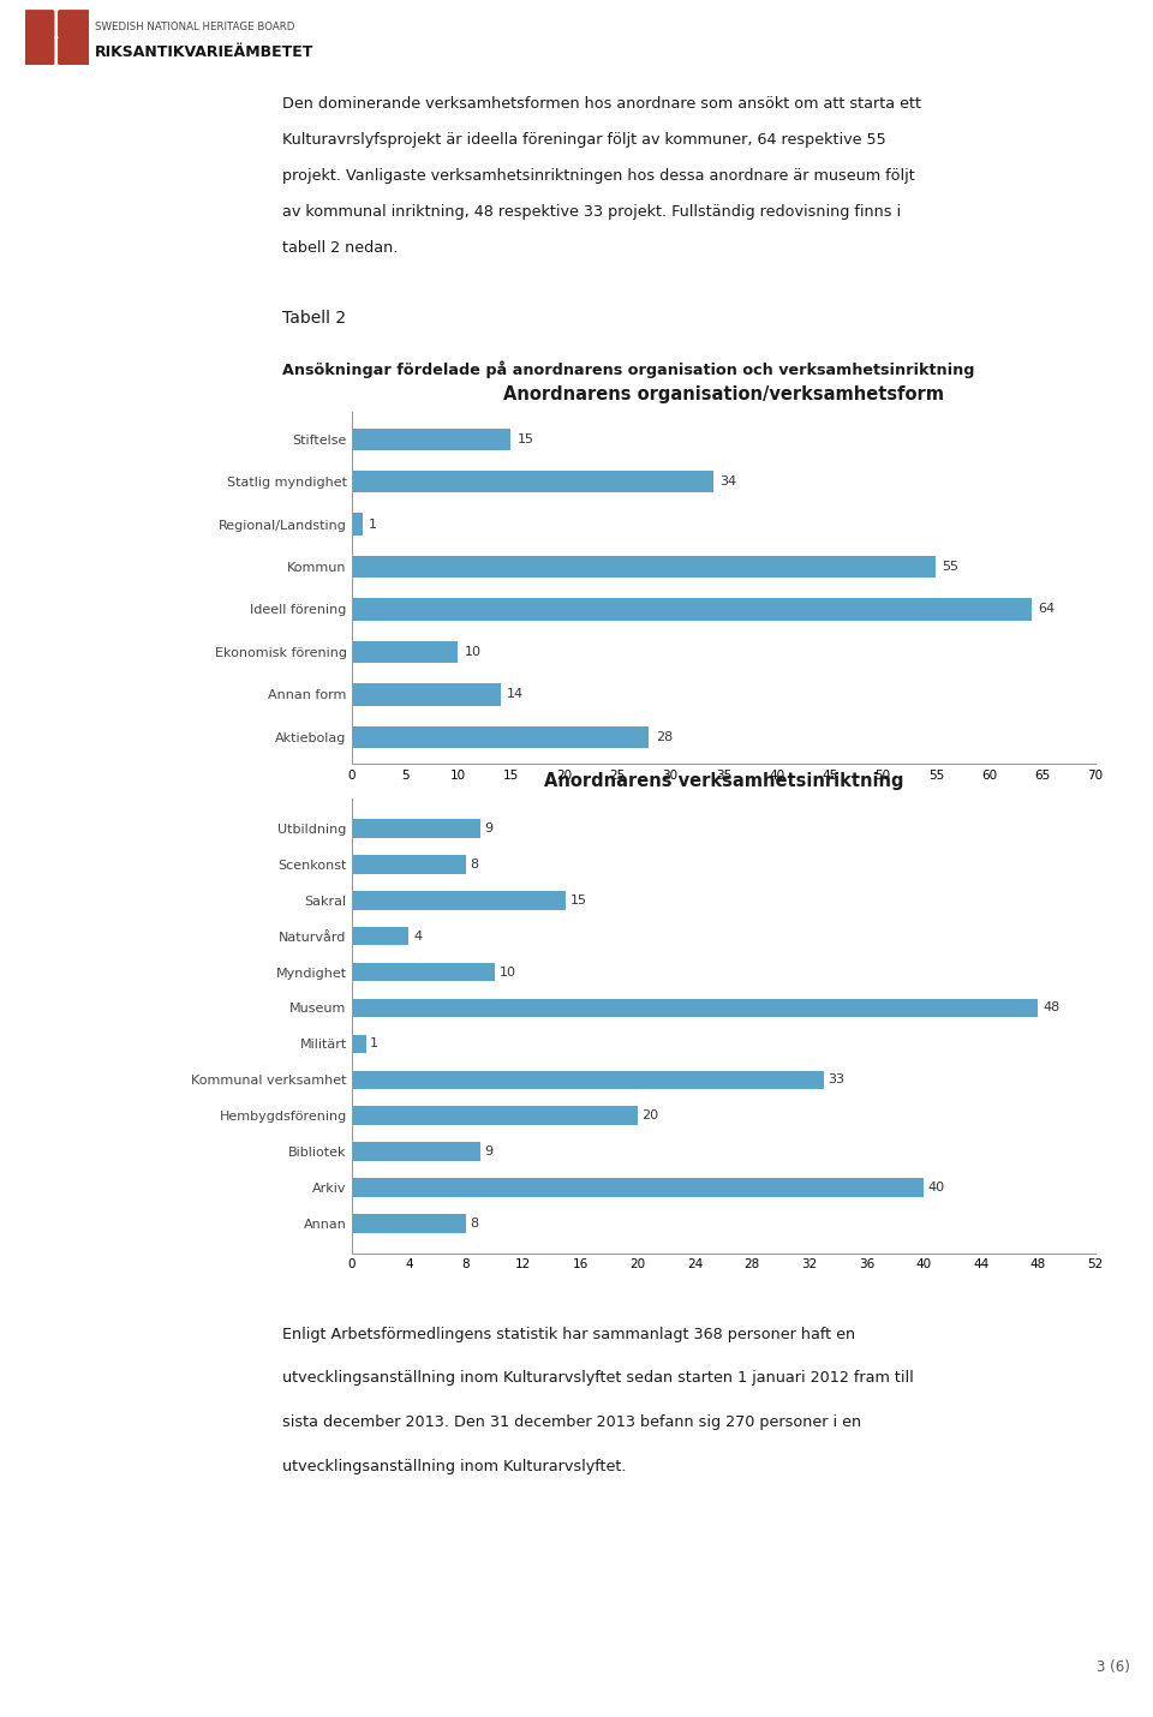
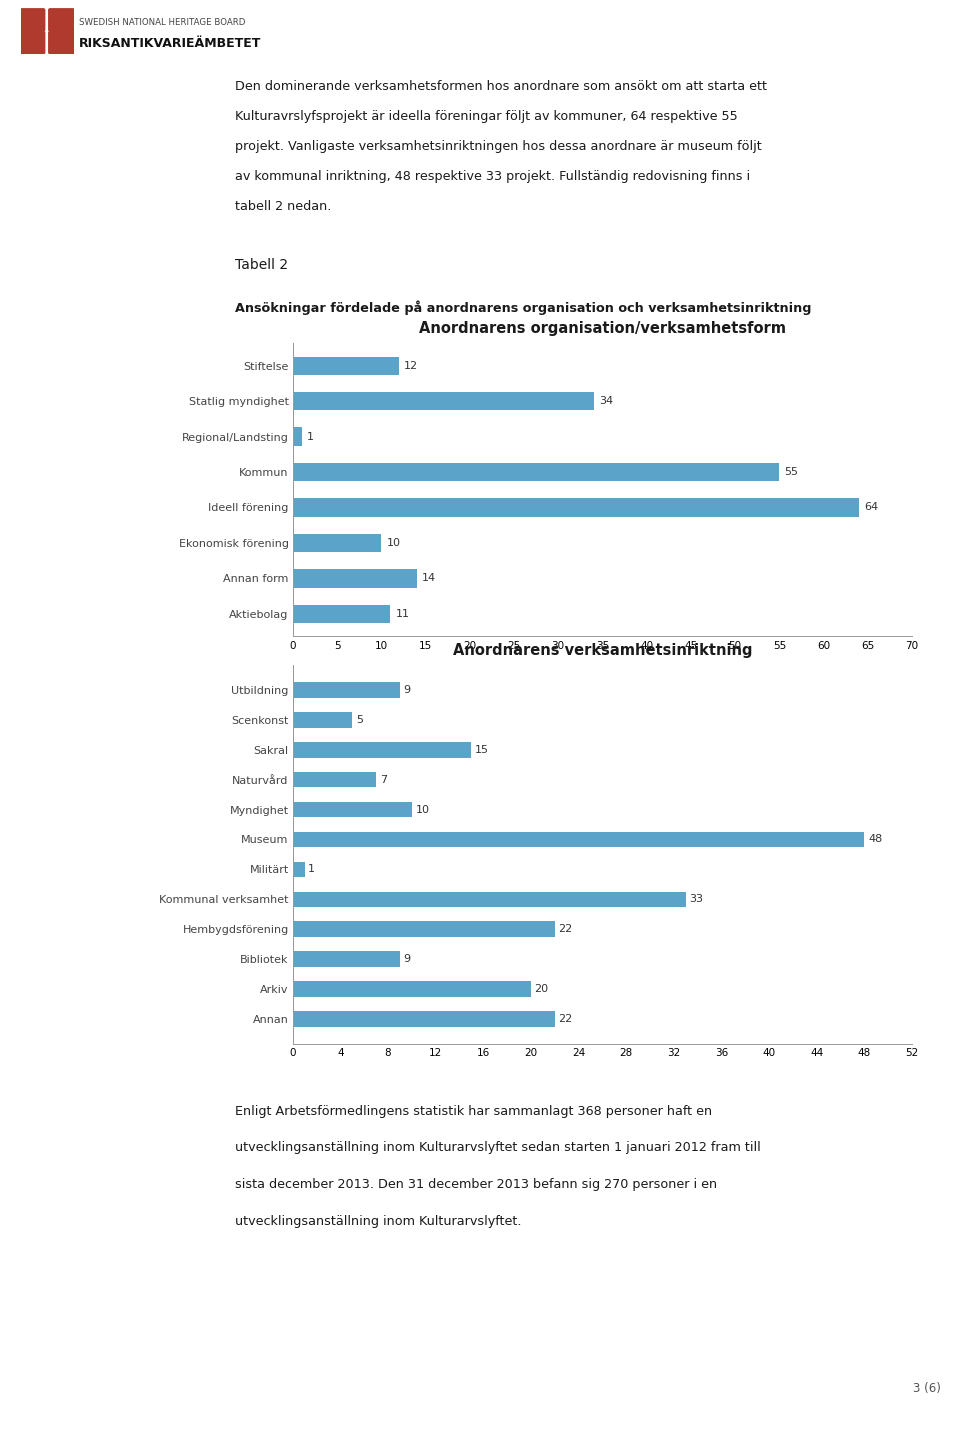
Anordnarens organisation/verksamhetsform/Stiftelse: 15 -> 12
Anordnarens organisation/verksamhetsform/Aktiebolag: 28 -> 11
Anordnarens verksamhetsinriktning/Scenkonst: 8 -> 5
Anordnarens verksamhetsinriktning/Naturvård: 4 -> 7
Anordnarens verksamhetsinriktning/Hembygdsförening: 20 -> 22
Anordnarens verksamhetsinriktning/Arkiv: 40 -> 20
Anordnarens verksamhetsinriktning/Annan: 8 -> 22
